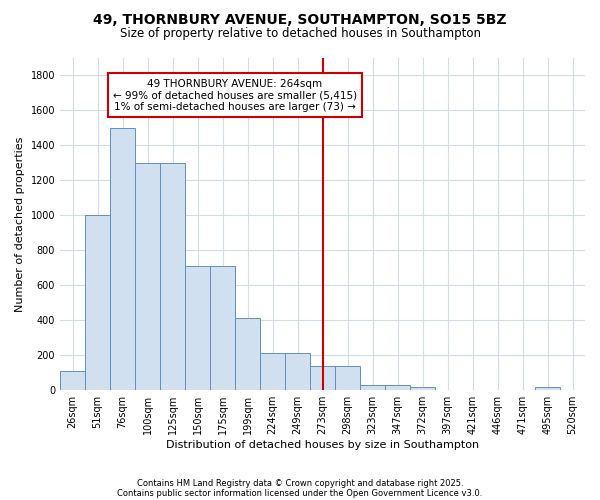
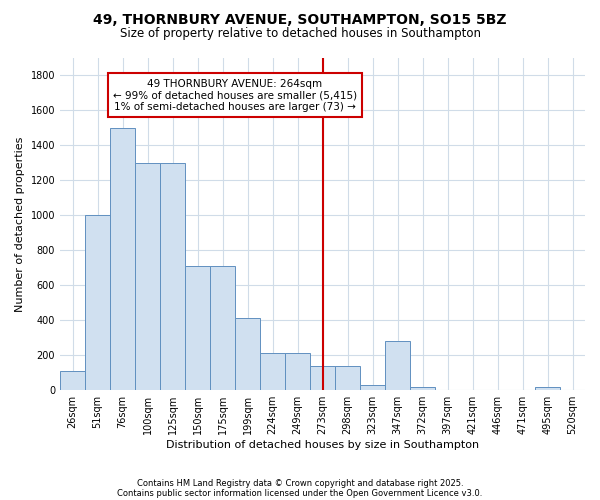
347sqm: 30 -> 280
